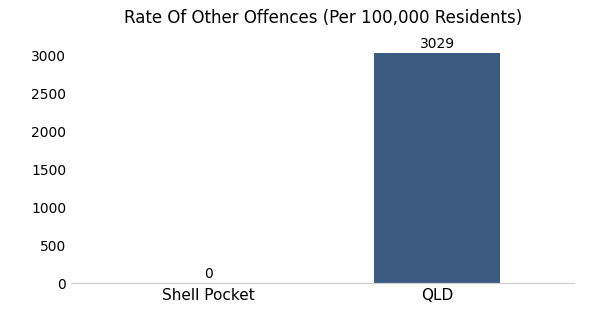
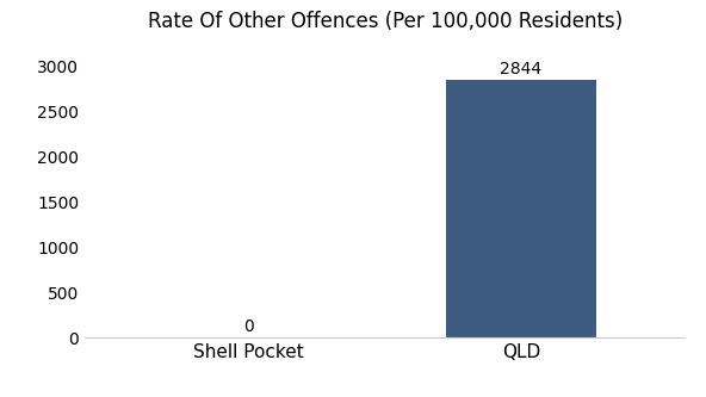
QLD: 3029 -> 2844
